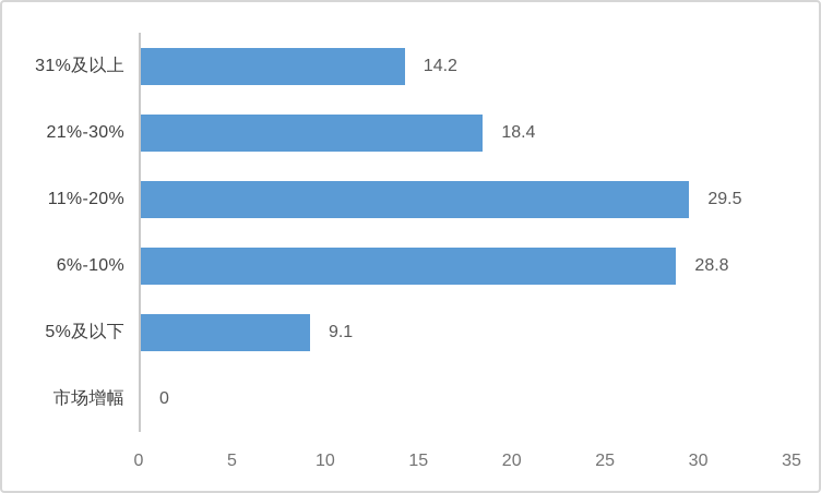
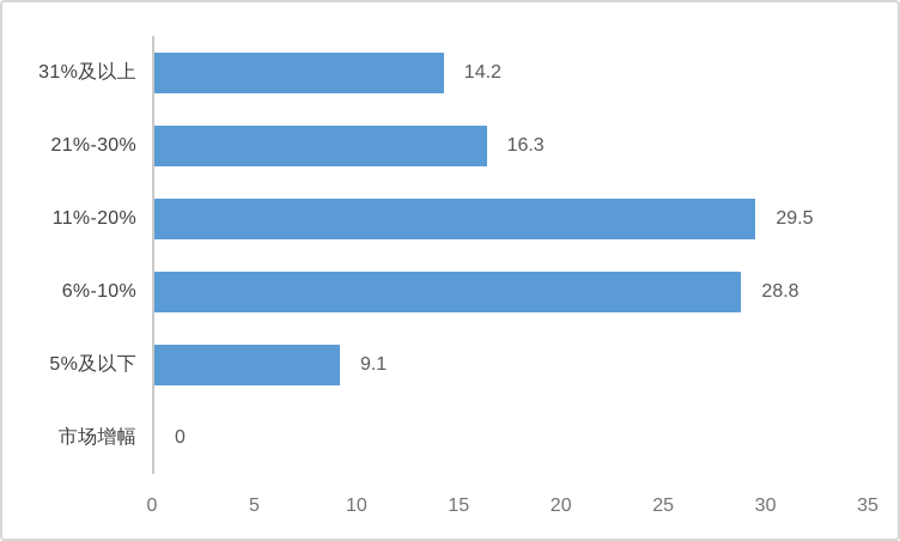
21%-30%: 18.4 -> 16.3
